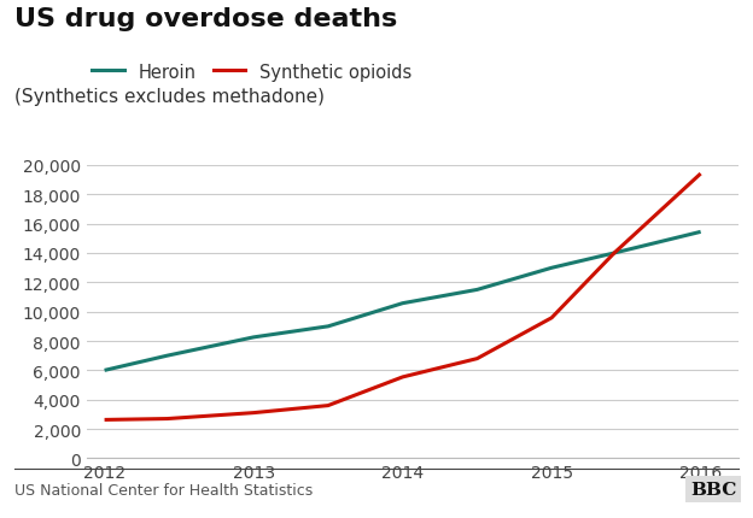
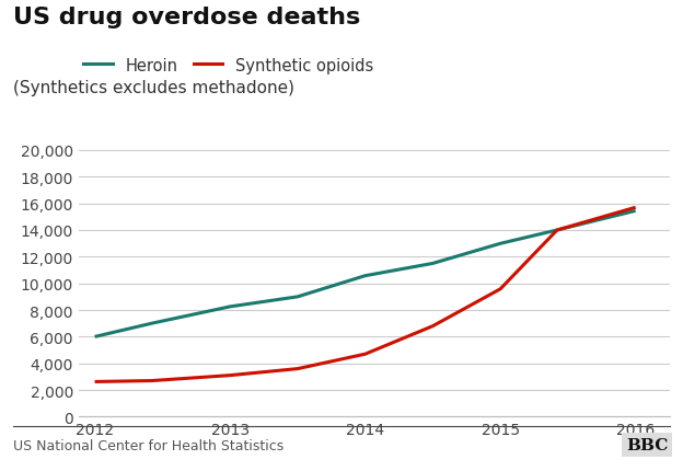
Synthetic opioids/2014: 5,500 -> 4,700
Synthetic opioids/2016: 19,400 -> 15,700
